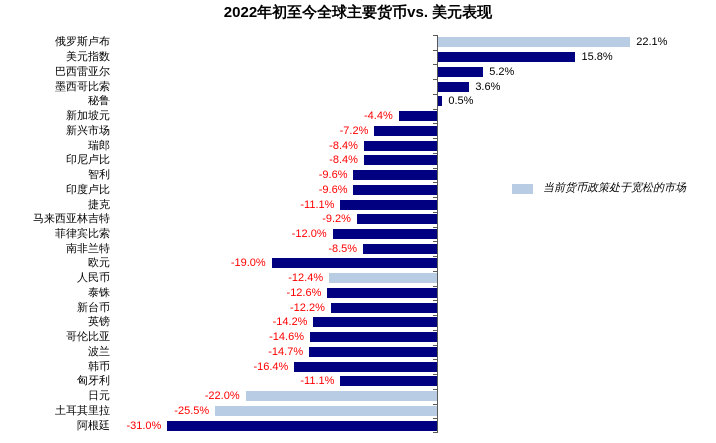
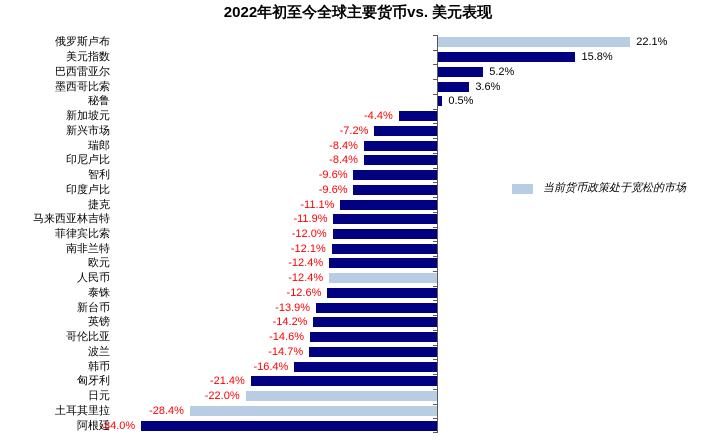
马来西亚林吉特: -9.2% -> -11.9%
南非兰特: -8.5% -> -12.1%
欧元: -19.0% -> -12.4%
新台币: -12.2% -> -13.9%
匈牙利: -11.1% -> -21.4%
土耳其里拉: -25.5% -> -28.4%
阿根廷: -31.0% -> -34.0%
